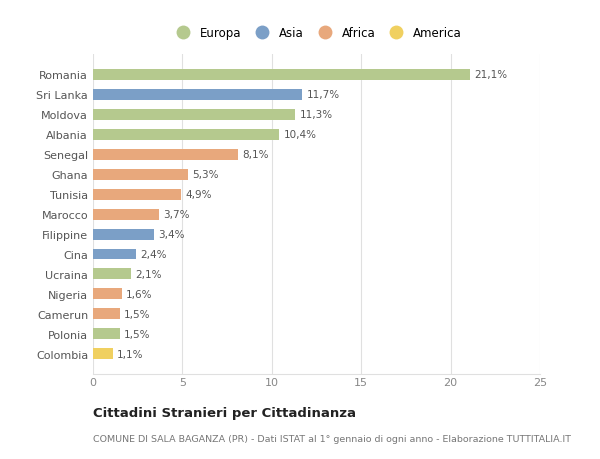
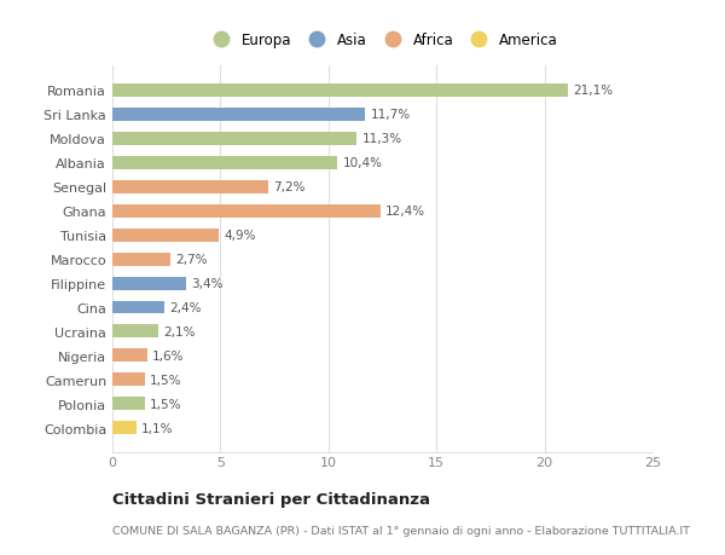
Senegal: 8,1% -> 7,2%
Ghana: 5,3% -> 12,4%
Marocco: 3,7% -> 2,7%
